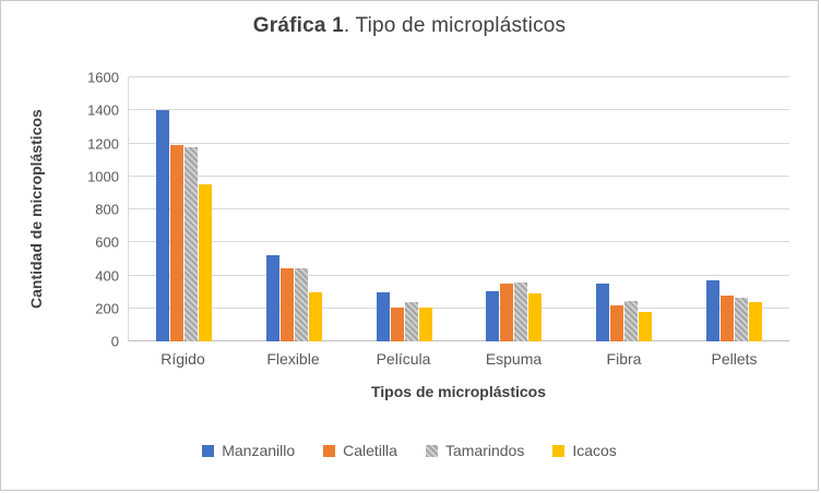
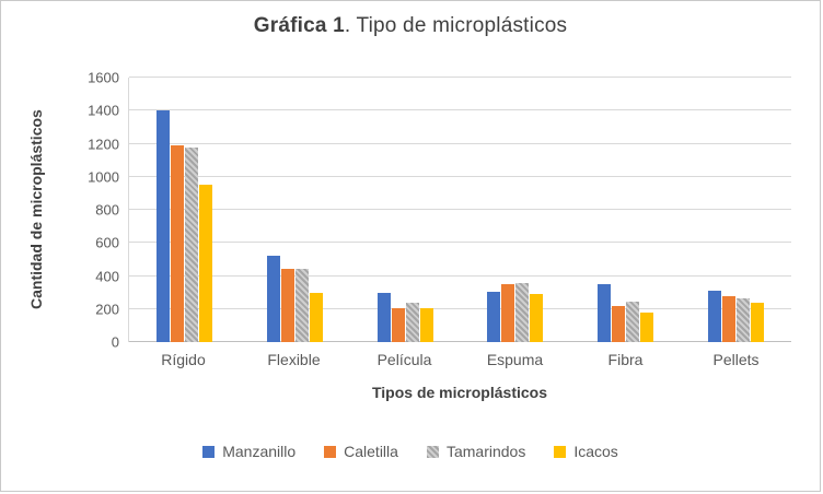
Manzanillo/Pellets: 370 -> 310
